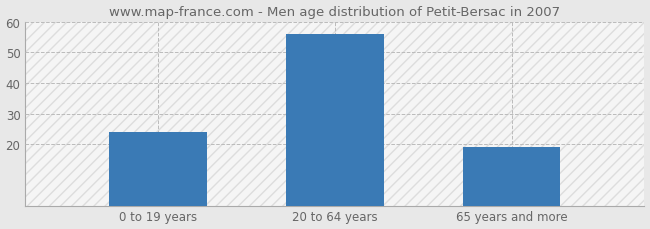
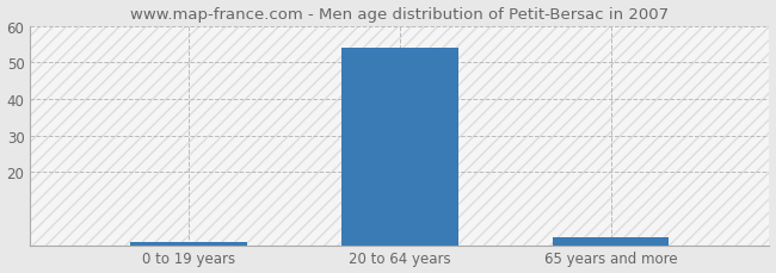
0 to 19 years: 24 -> 1
20 to 64 years: 56 -> 54
65 years and more: 19 -> 2
